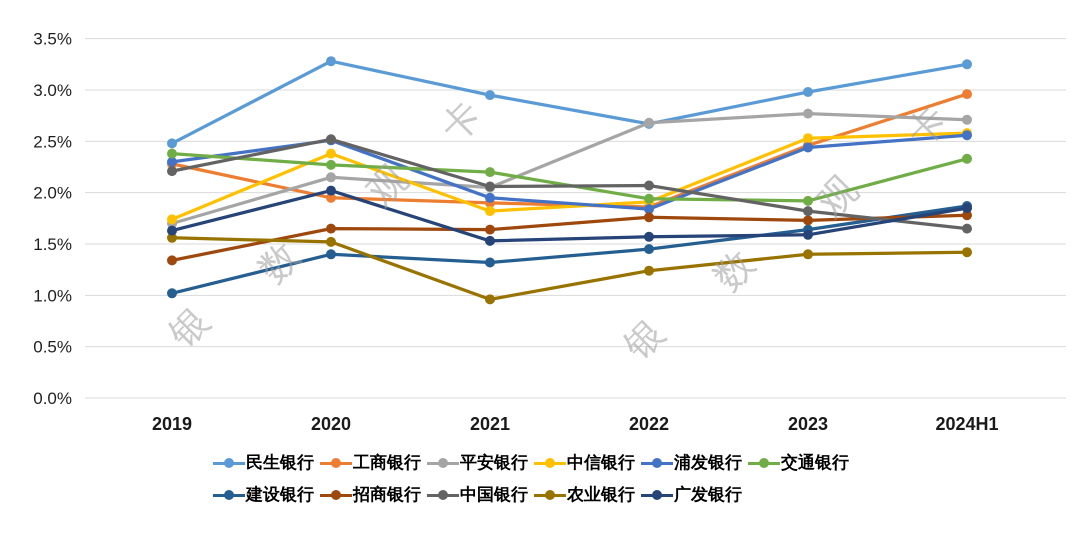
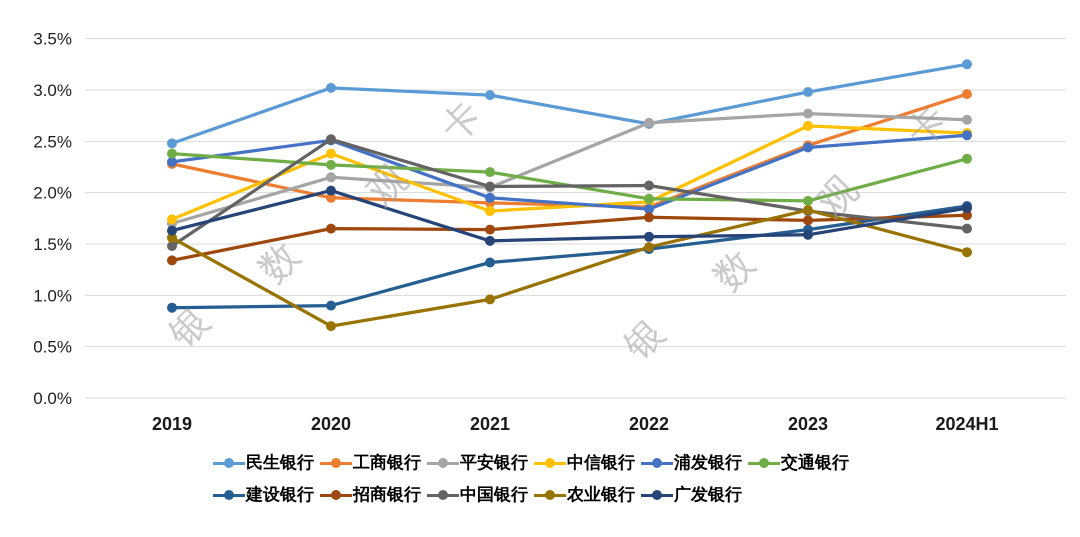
建设银行/2019: 1.02% -> 0.88%
中国银行/2019: 2.21% -> 1.48%
民生银行/2020: 3.28% -> 3.02%
建设银行/2020: 1.40% -> 0.90%
农业银行/2020: 1.52% -> 0.70%
农业银行/2022: 1.24% -> 1.47%
中信银行/2023: 2.53% -> 2.65%
农业银行/2023: 1.40% -> 1.83%
